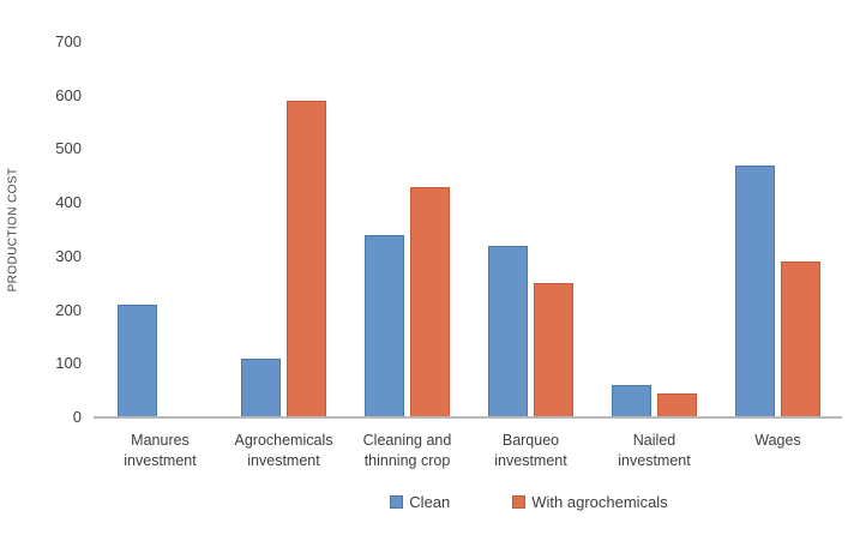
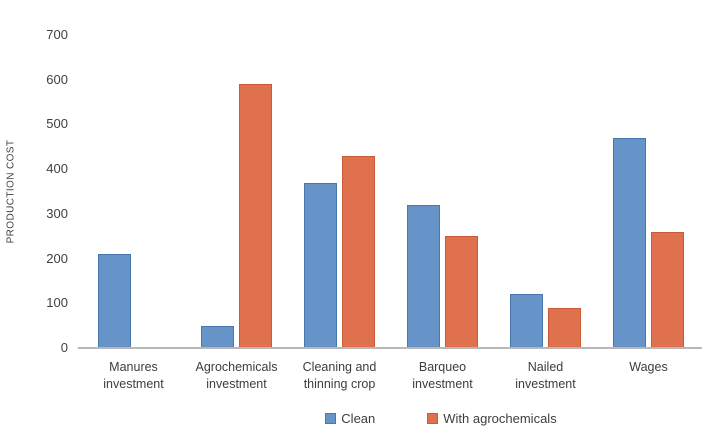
Clean/Agrochemicals investment: 110 -> 50
Clean/Cleaning and thinning crop: 340 -> 370
Clean/Nailed investment: 60 -> 120
With agrochemicals/Nailed investment: 40 -> 90
With agrochemicals/Wages: 290 -> 260
